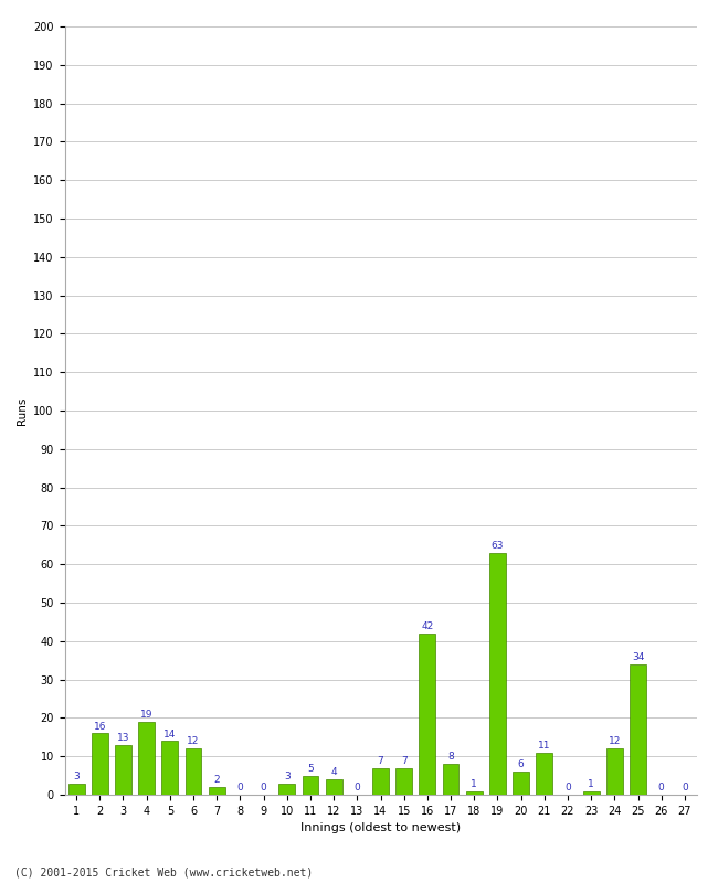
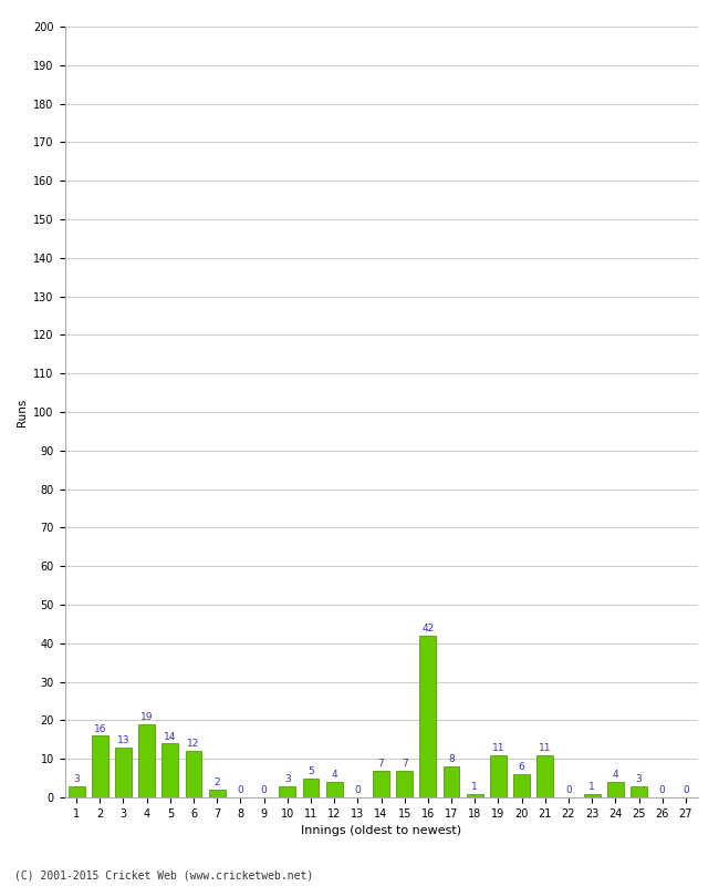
19: 63 -> 11
24: 12 -> 4
25: 34 -> 3
